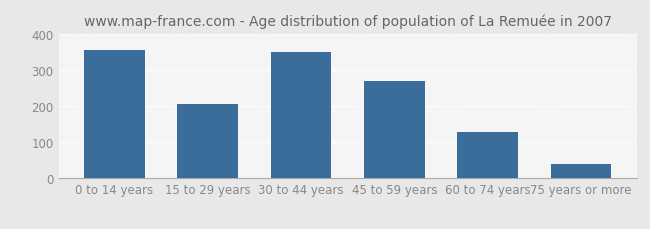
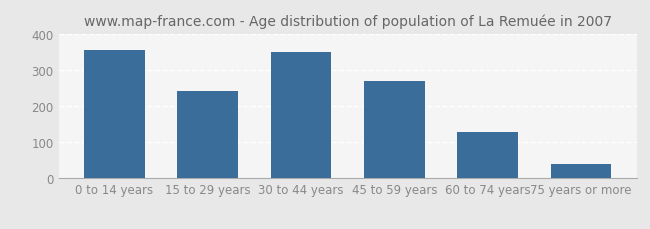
15 to 29 years: 205 -> 240
